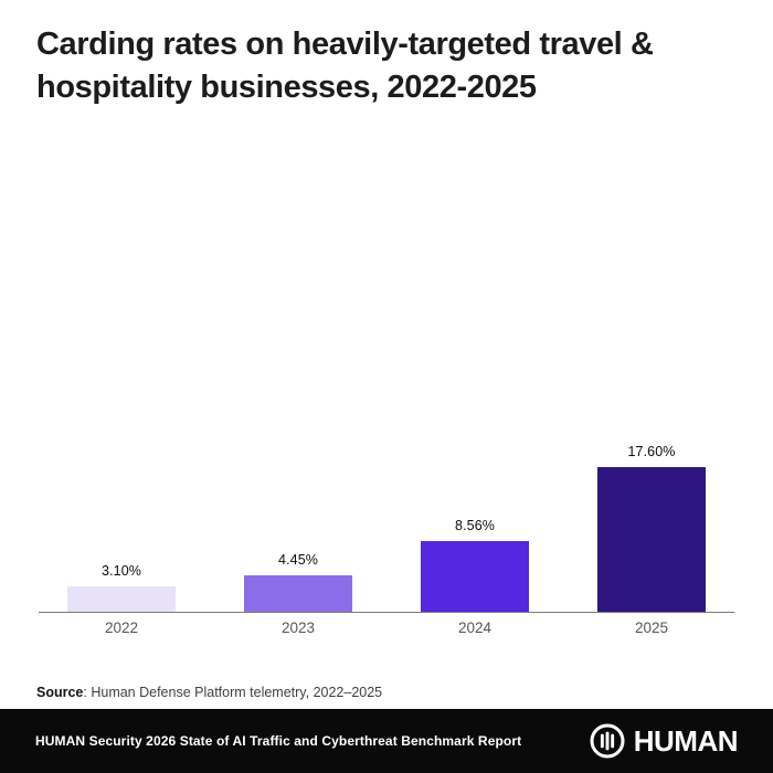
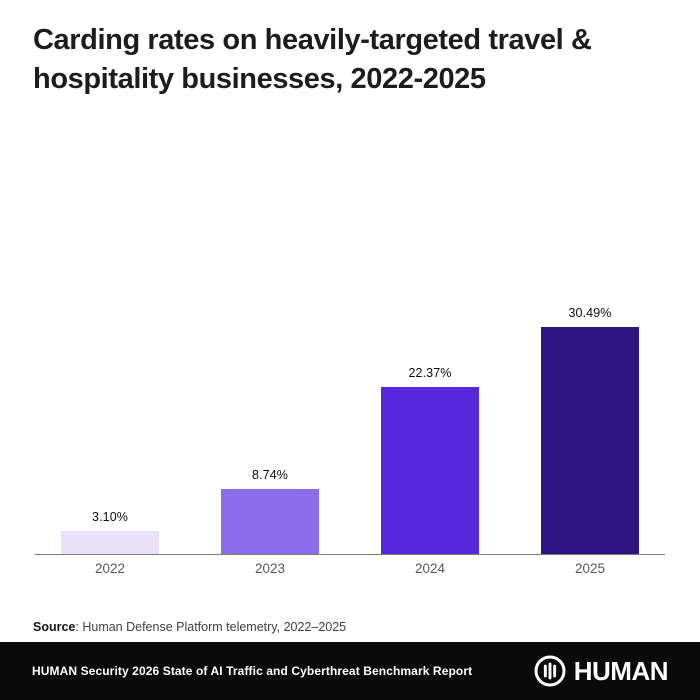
2023: 4.45% -> 8.74%
2024: 8.56% -> 22.37%
2025: 17.60% -> 30.49%
